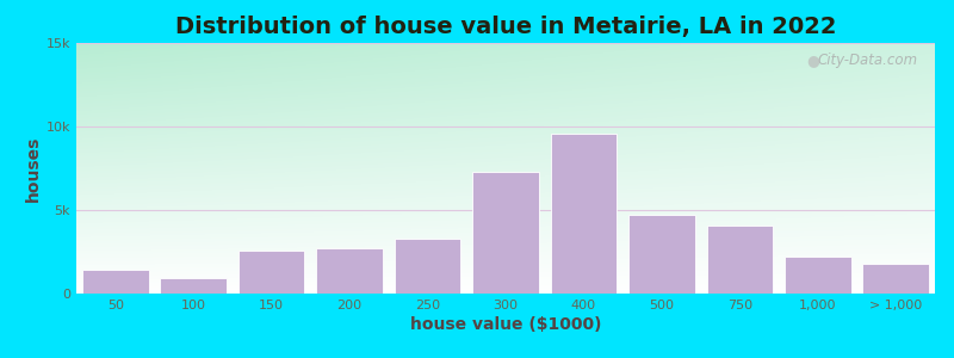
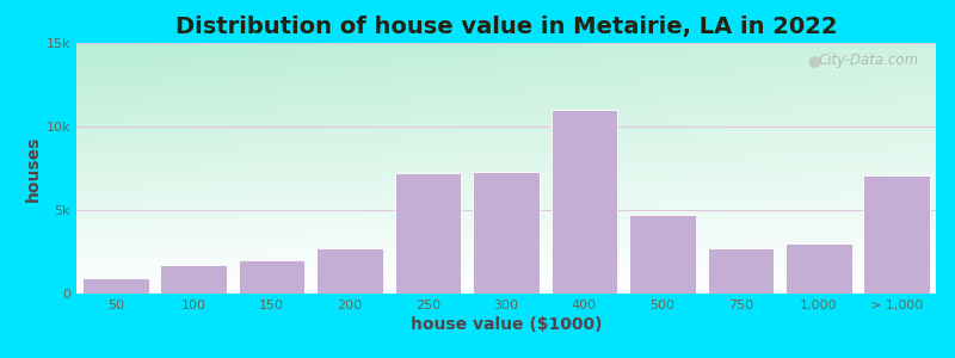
50: 1.4k -> 0.9k
100: 0.9k -> 1.7k
150: 2.6k -> 2.0k
250: 3.3k -> 7.2k
400: 9.6k -> 11.0k
750: 4.1k -> 2.7k
1,000: 2.2k -> 3.0k
> 1,000: 1.8k -> 7.1k
